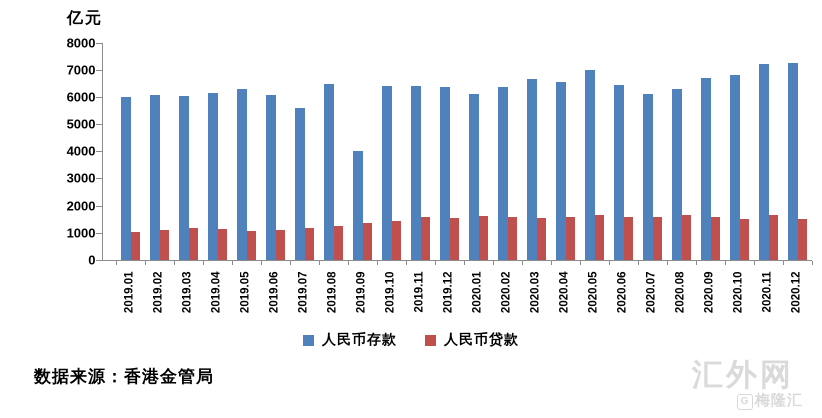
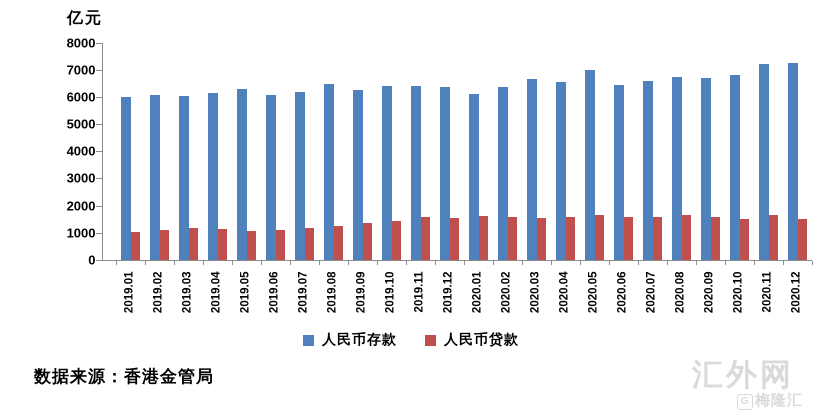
人民币存款/2019.07: 5600 -> 6200
人民币存款/2019.09: 4000 -> 6200
人民币存款/2020.07: 6100 -> 6600
人民币存款/2020.08: 6300 -> 6700
